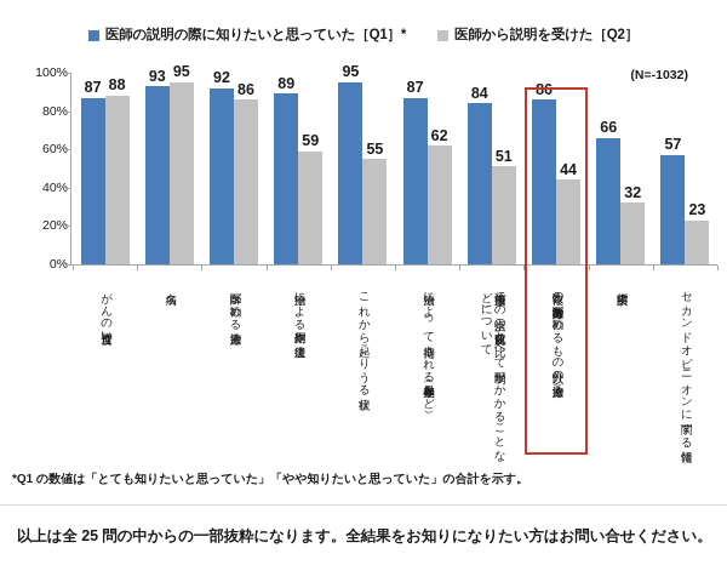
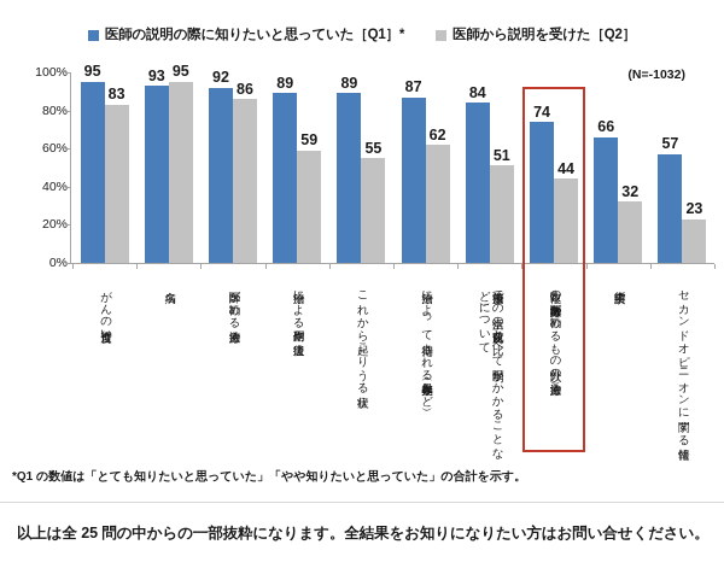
医師の説明の際に知りたいと思っていた［Q1］*/がんの進行度合い: 87 -> 95
医師から説明を受けた［Q2］/がんの進行度合い: 88 -> 83
医師の説明の際に知りたいと思っていた［Q1］*/これから起こりうる症状: 95 -> 89
医師の説明の際に知りたいと思っていた［Q1］*/複数の治療方法（医師が勧めるもの以外の治療方法）: 86 -> 74
